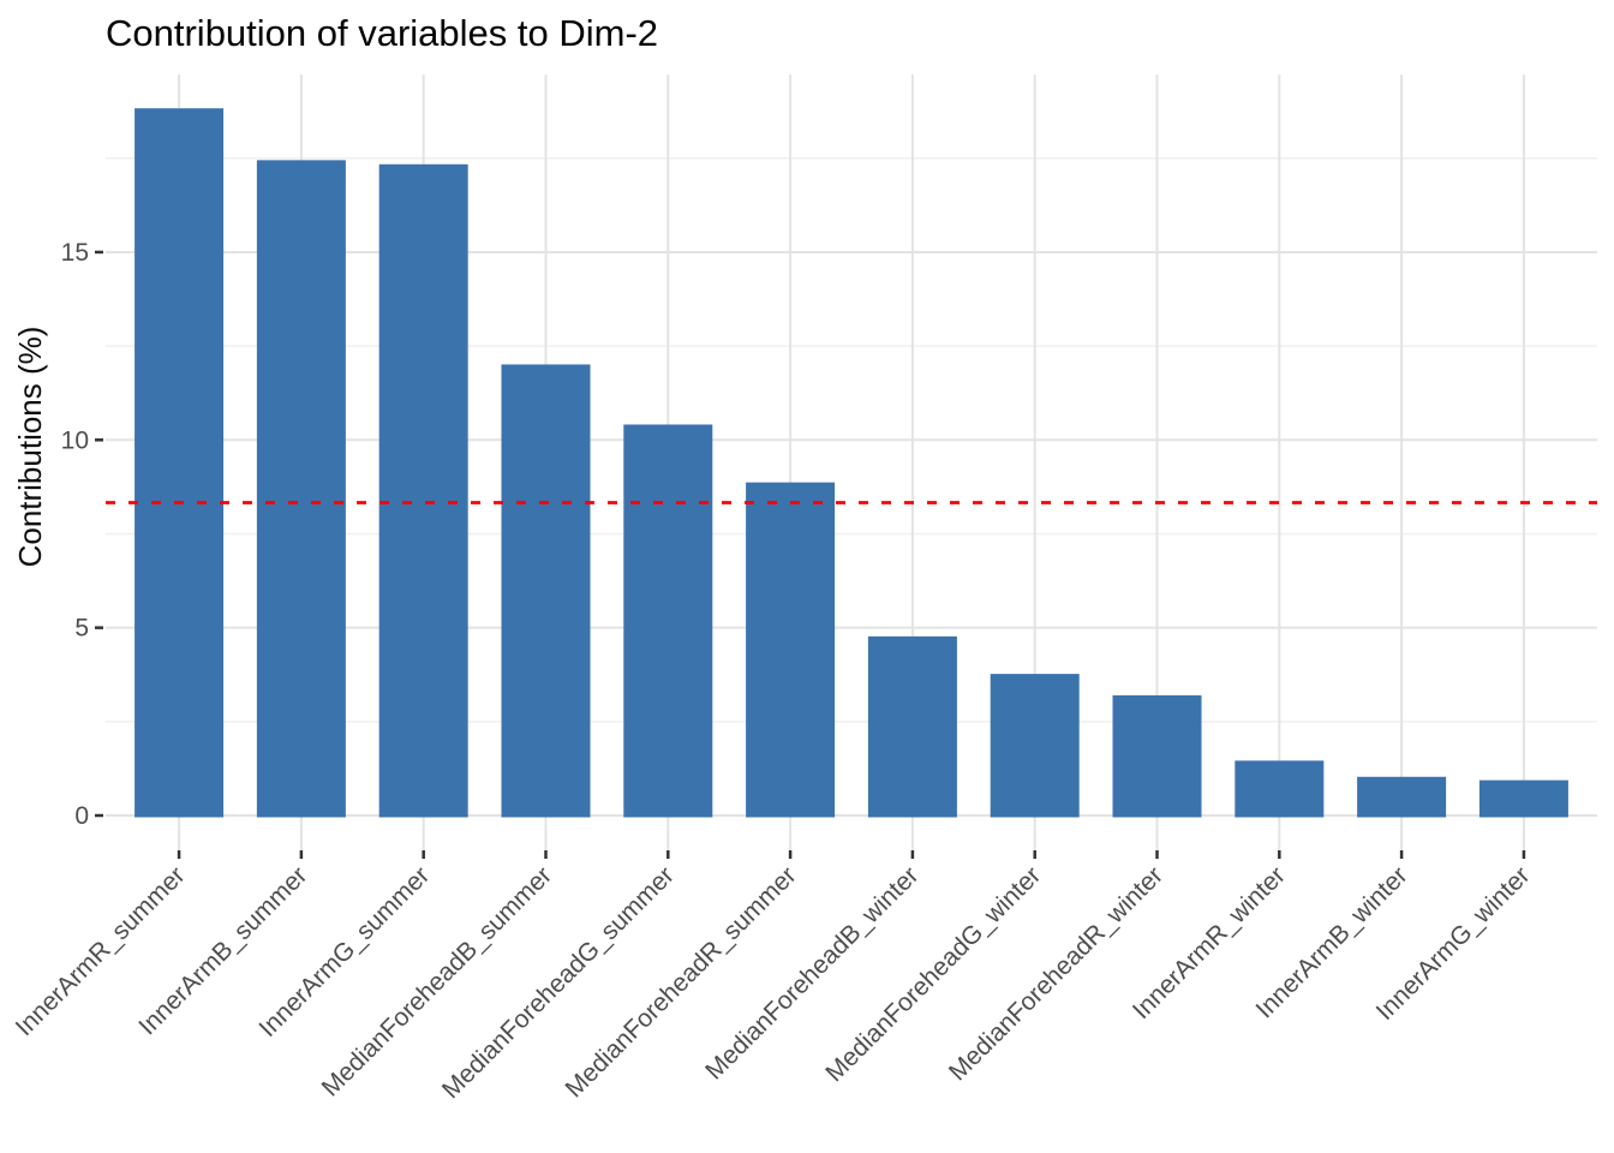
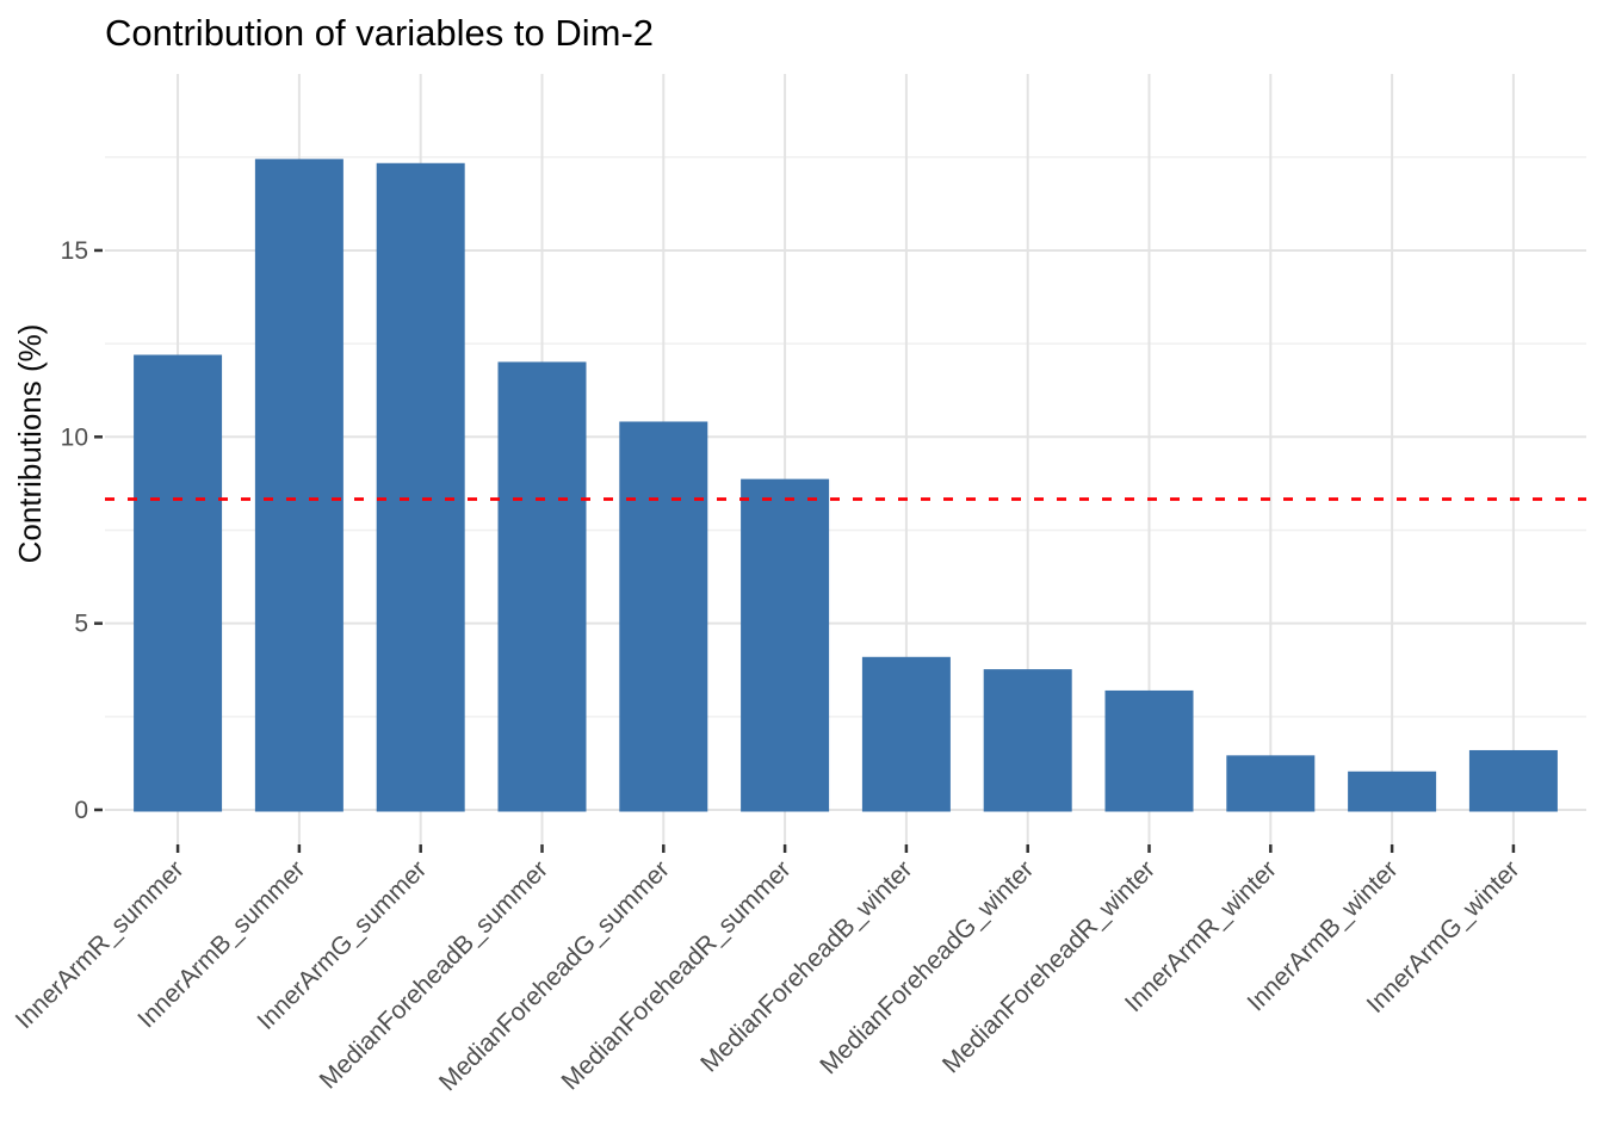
InnerArmR_summer: 18.8 -> 12.2
MedianForeheadB_winter: 4.8 -> 4.1
InnerArmG_winter: 0.9 -> 1.6
